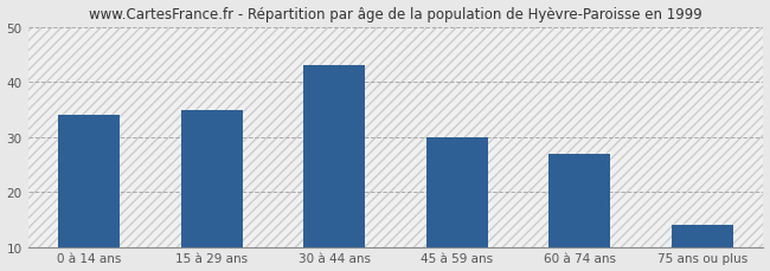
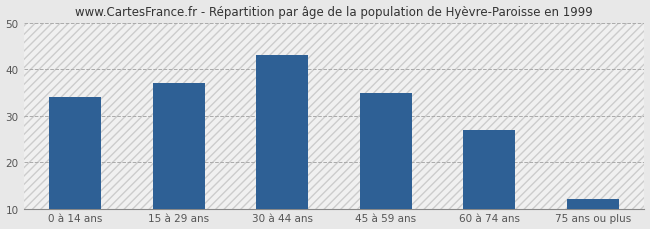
15 à 29 ans: 35 -> 37
45 à 59 ans: 30 -> 35
75 ans ou plus: 14 -> 12
